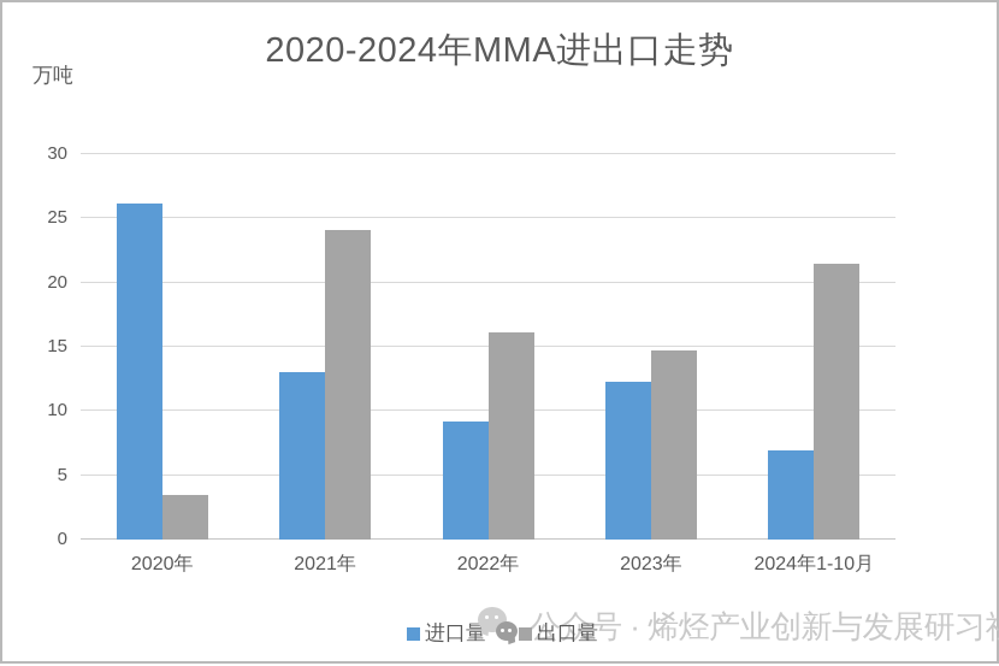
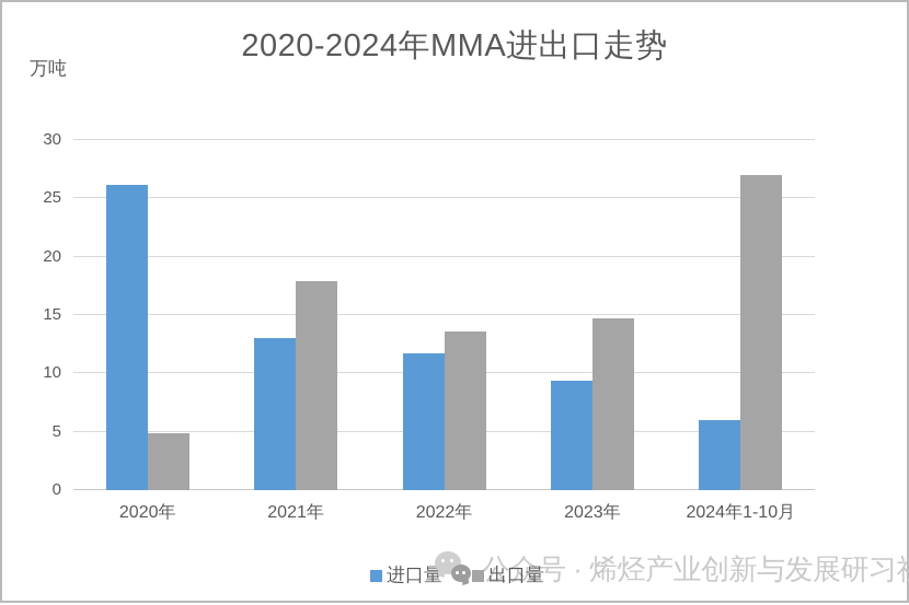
出口量/2020年: 3.5 -> 4.9
出口量/2021年: 24.1 -> 17.9
进口量/2022年: 9.2 -> 11.7
出口量/2022年: 16.1 -> 13.6
进口量/2023年: 12.3 -> 9.4
进口量/2024年1-10月: 6.9 -> 6.0
出口量/2024年1-10月: 21.5 -> 27.0
